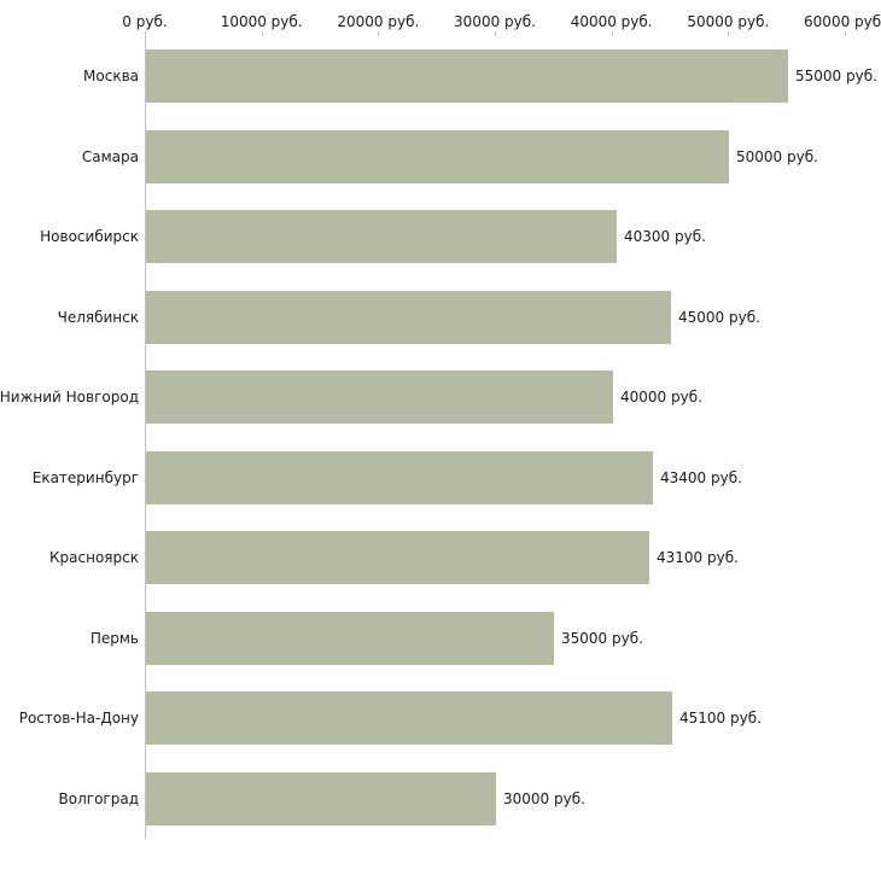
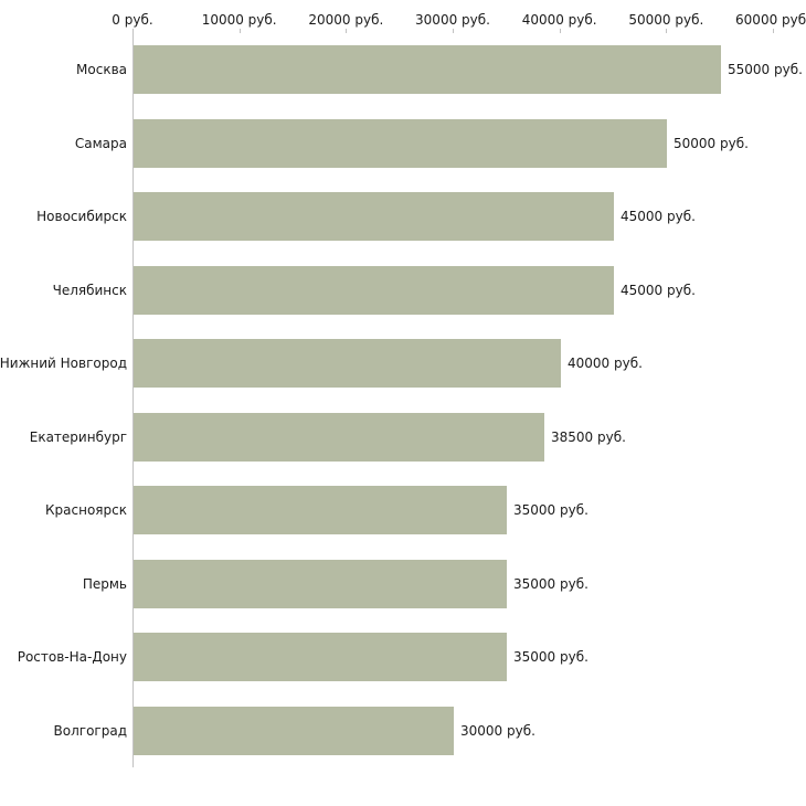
Новосибирск: 40300 -> 45000
Екатеринбург: 43400 -> 38500
Красноярск: 43100 -> 35000
Ростов-На-Дону: 45100 -> 35000
